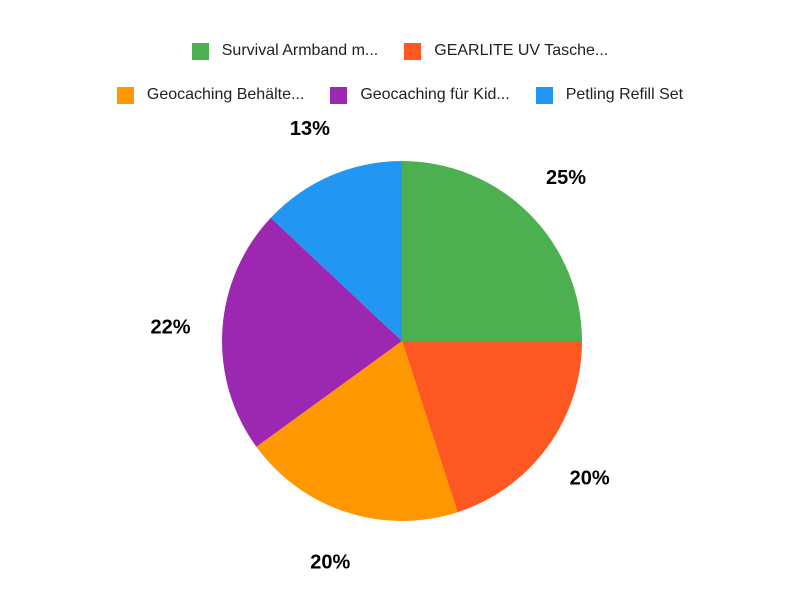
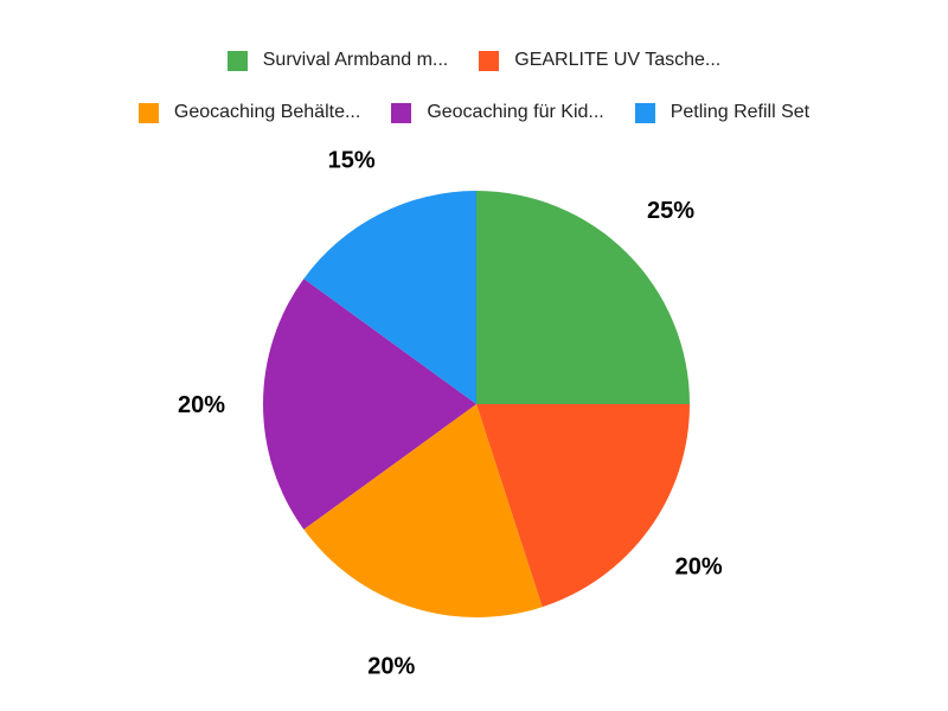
Geocaching für Kid...: 22% -> 20%
Petling Refill Set: 13% -> 15%
